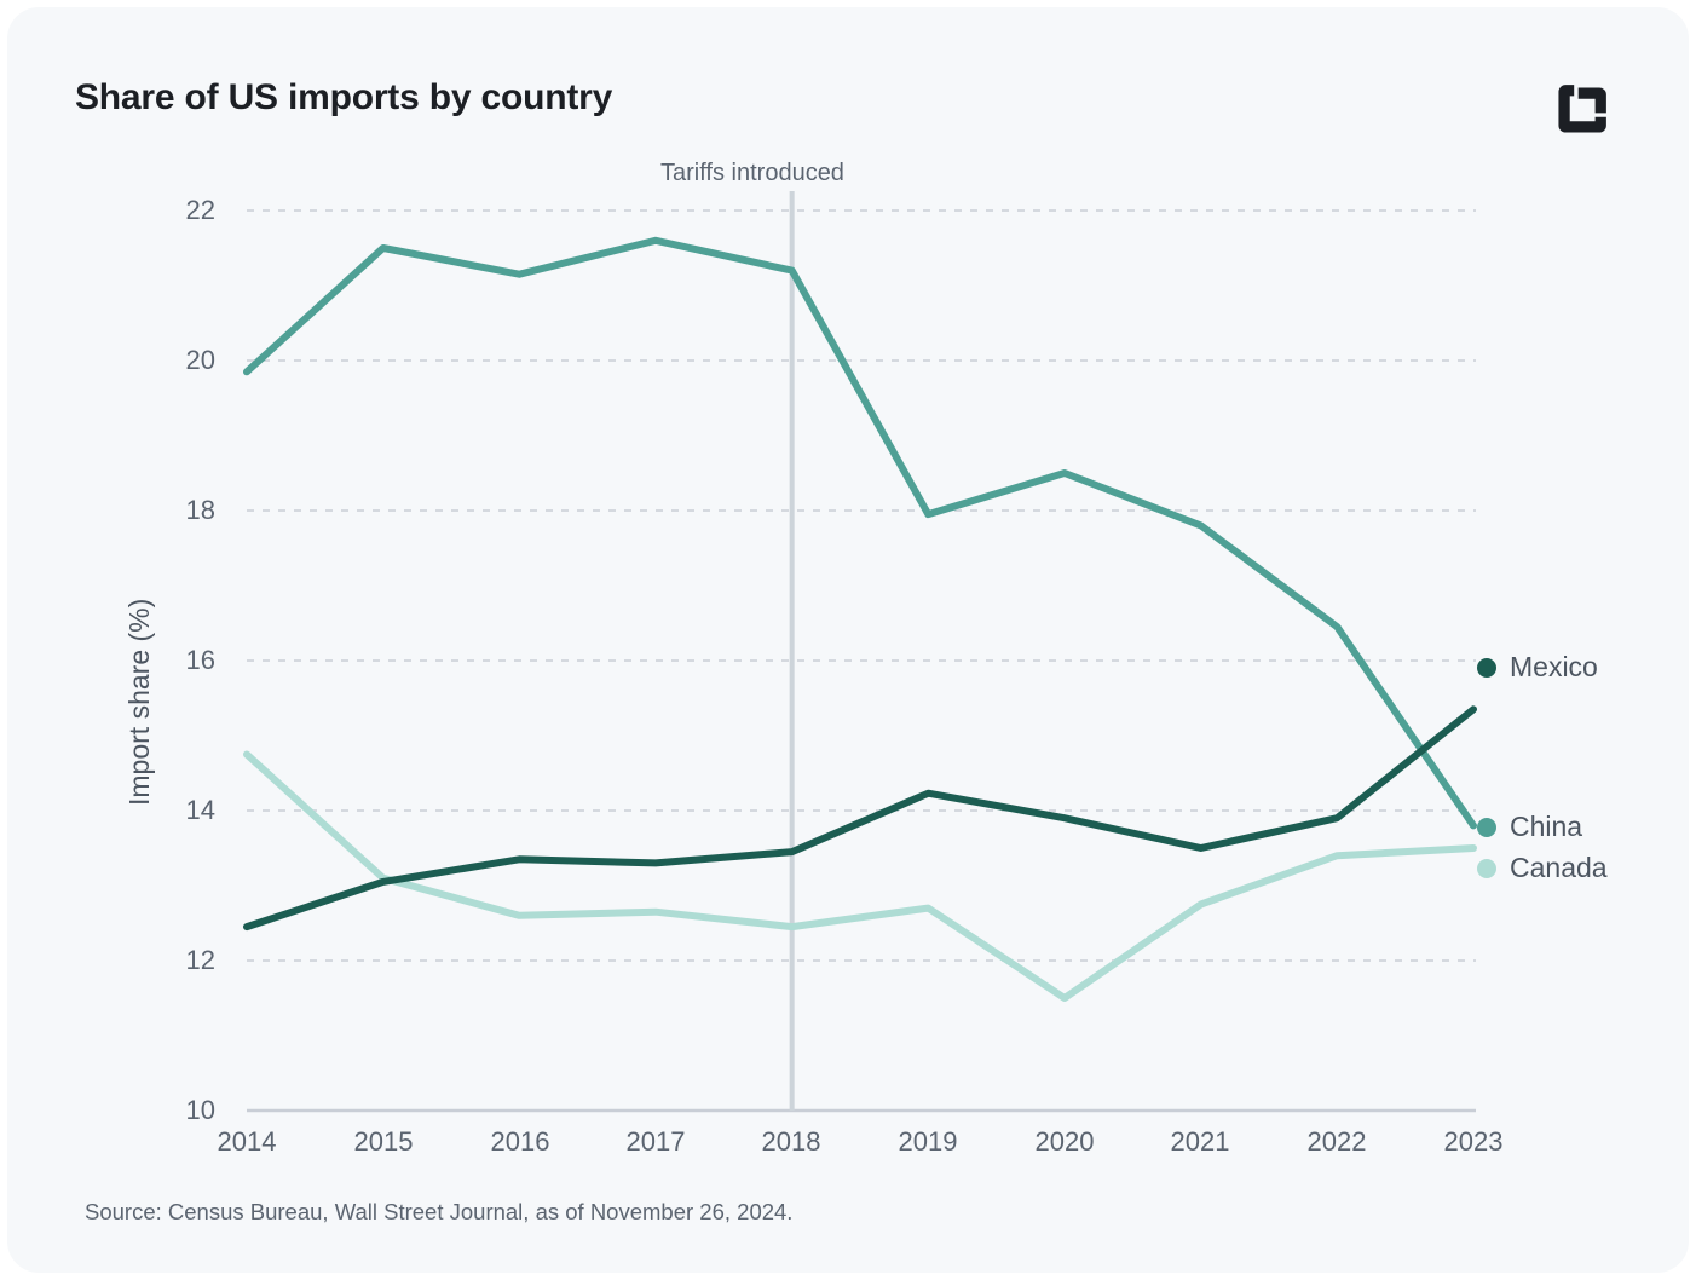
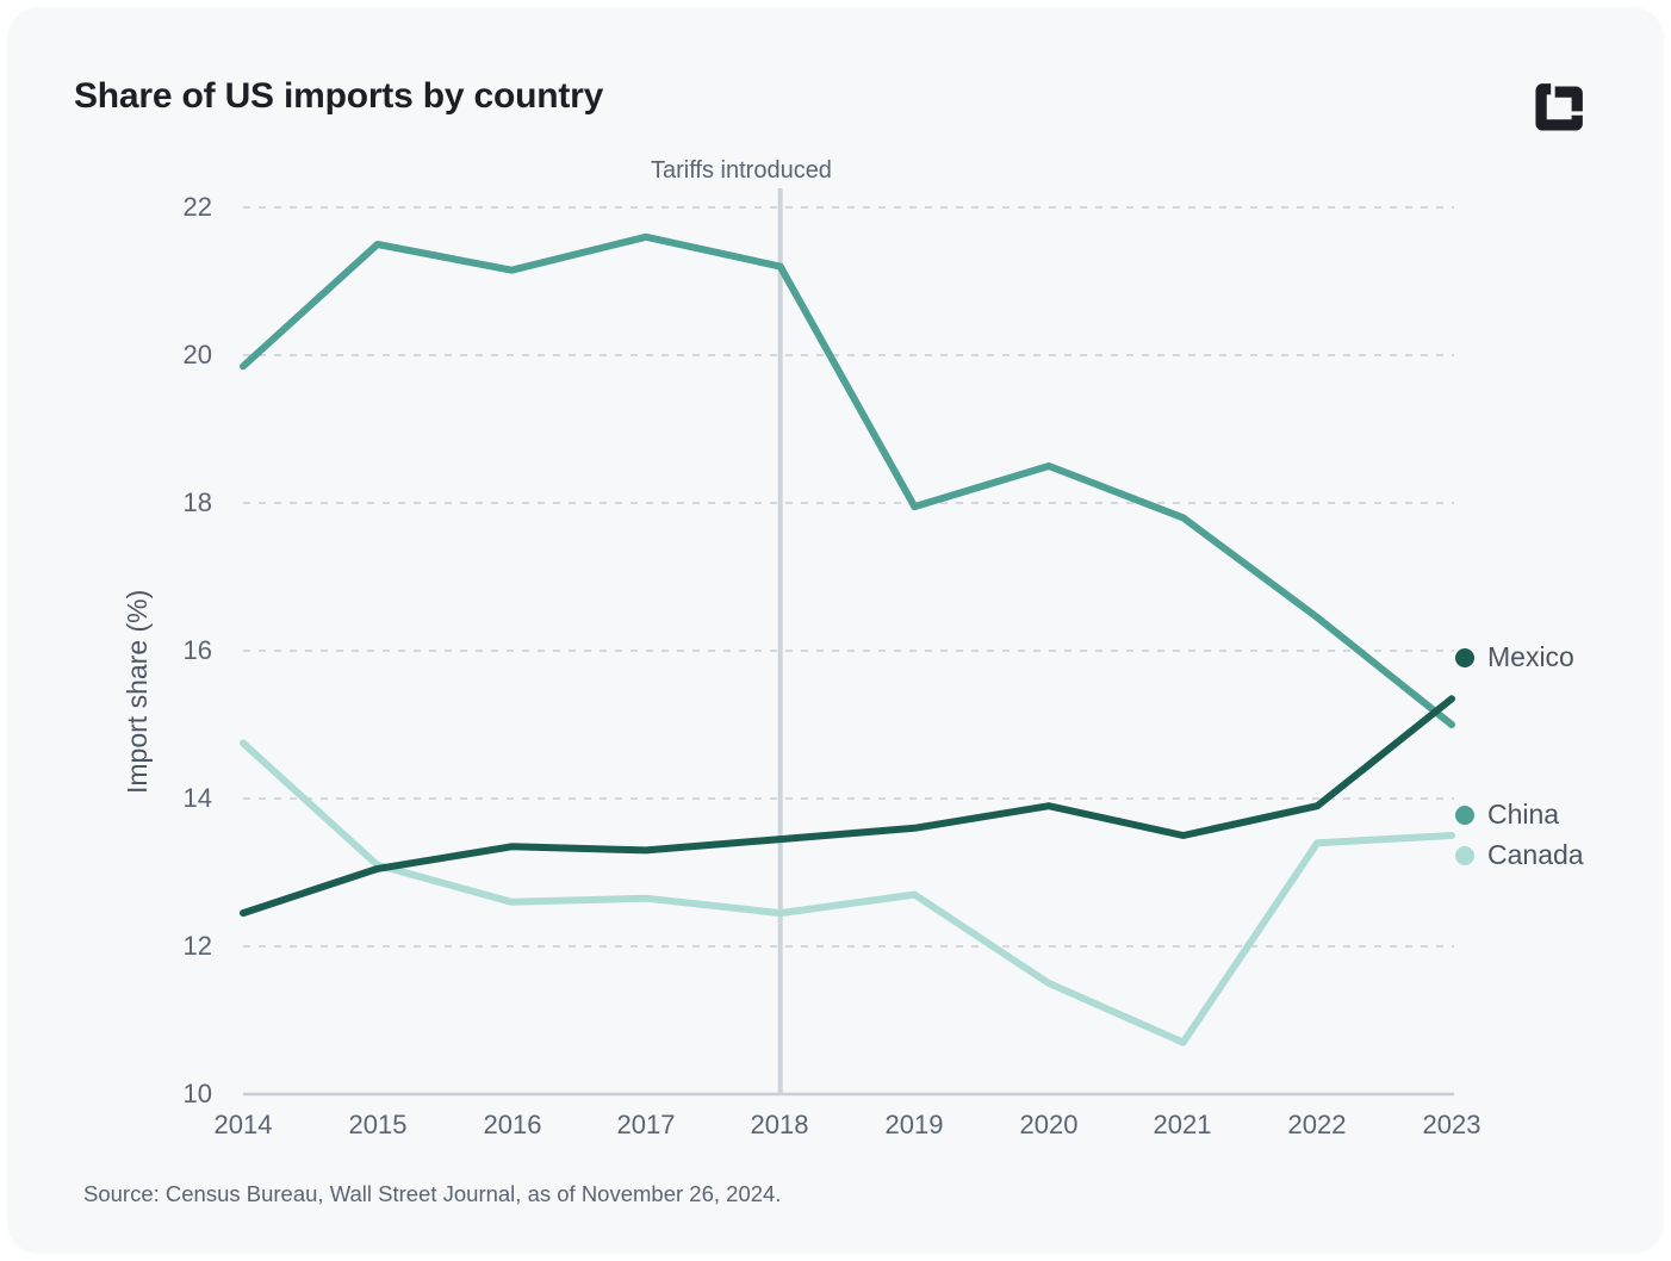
Mexico/2019: 14.2 -> 13.6
Canada/2021: 12.8 -> 10.7
China/2023: 13.8 -> 15.0
